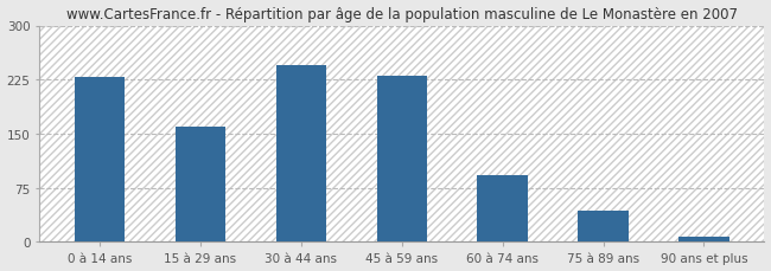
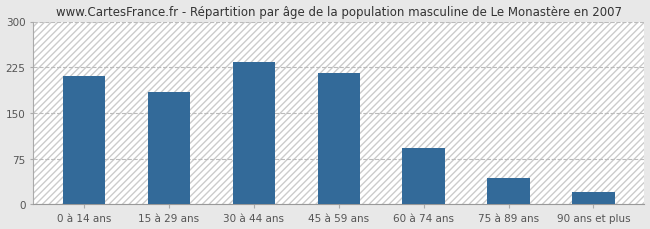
0 à 14 ans: 228 -> 210
15 à 29 ans: 160 -> 184
30 à 44 ans: 245 -> 234
45 à 59 ans: 230 -> 216
90 ans et plus: 8 -> 20
